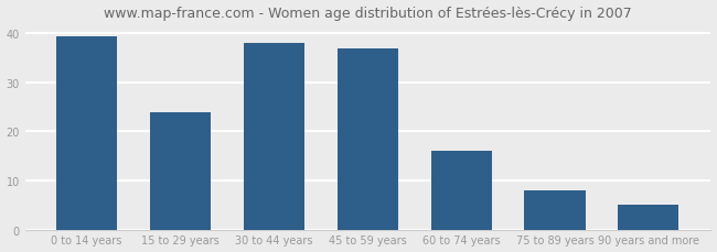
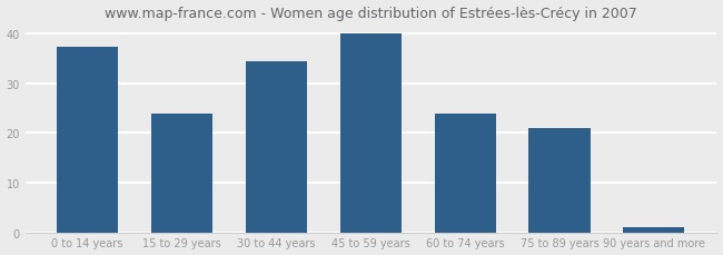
0 to 14 years: 39.5 -> 37.5
30 to 44 years: 38.0 -> 34.5
45 to 59 years: 37.0 -> 40.0
60 to 74 years: 16.0 -> 24.0
75 to 89 years: 8.0 -> 21.0
90 years and more: 5.0 -> 1.0
